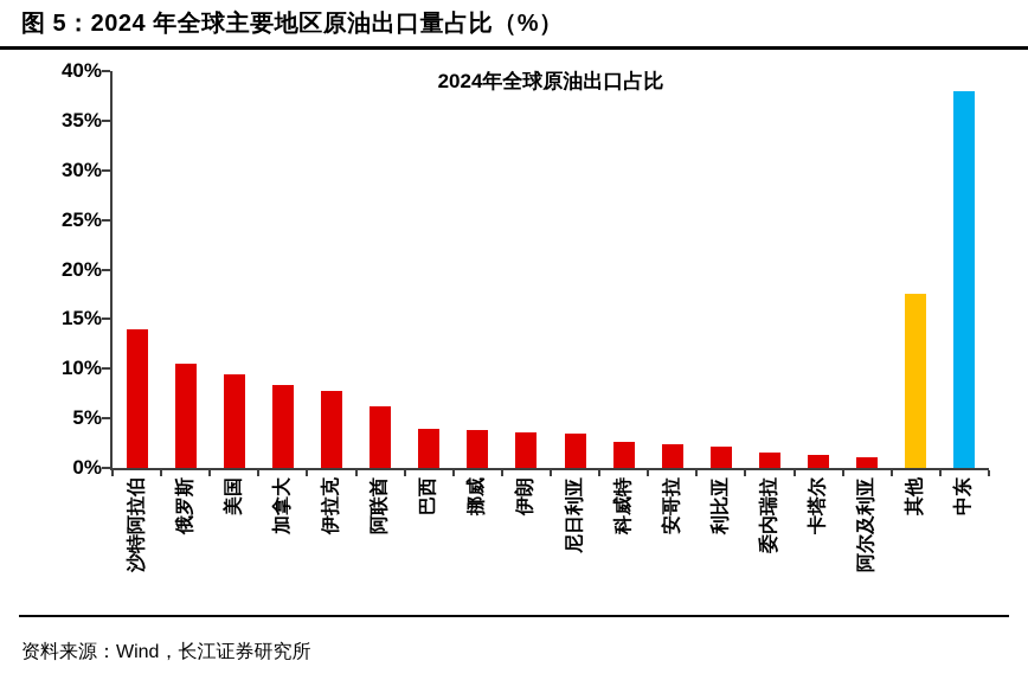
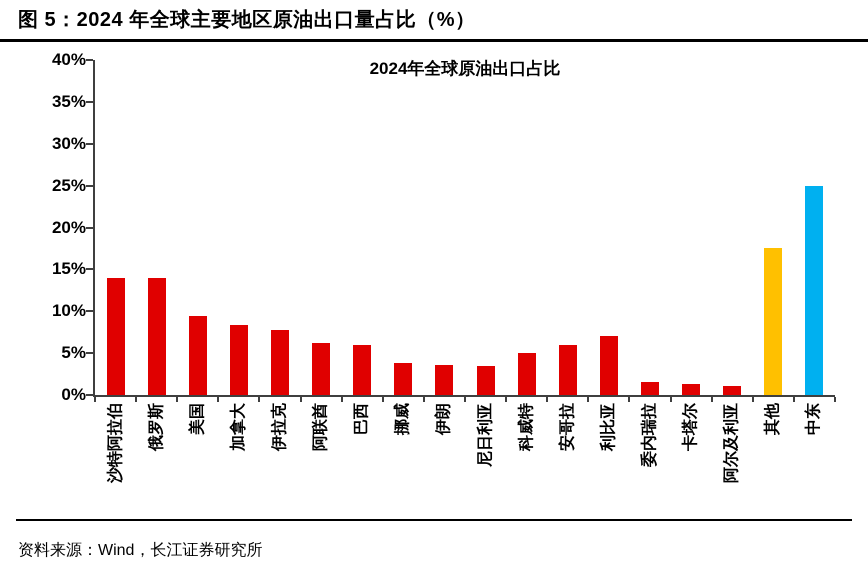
俄罗斯: 10% -> 14%
巴西: 4% -> 6%
科威特: 3% -> 5%
安哥拉: 2% -> 6%
利比亚: 2% -> 7%
中东: 38% -> 25%
